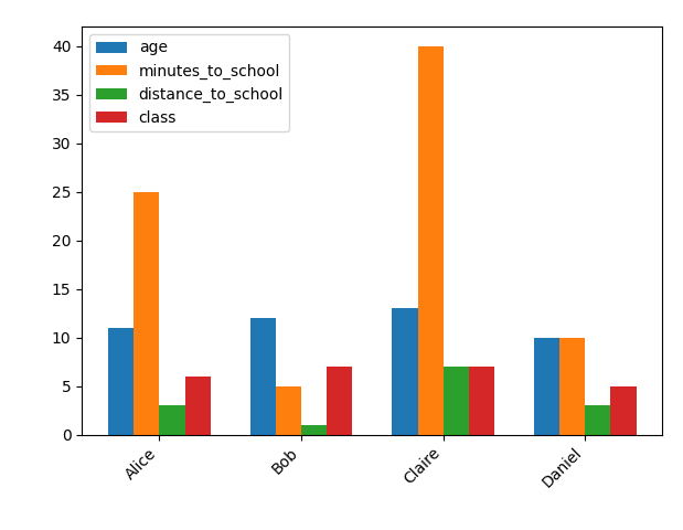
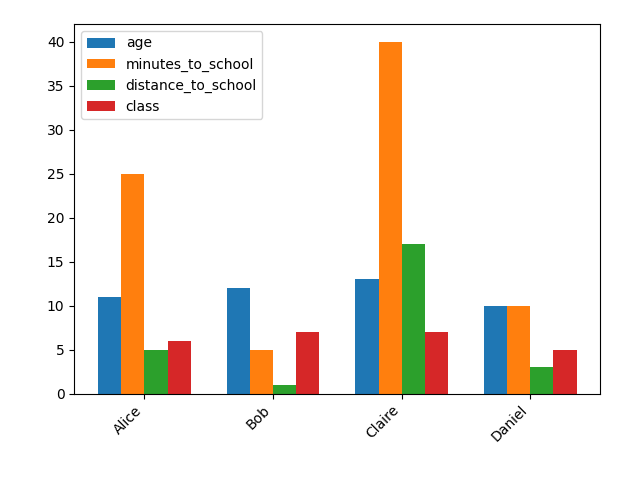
distance_to_school/Alice: 3 -> 5
distance_to_school/Claire: 7 -> 17
